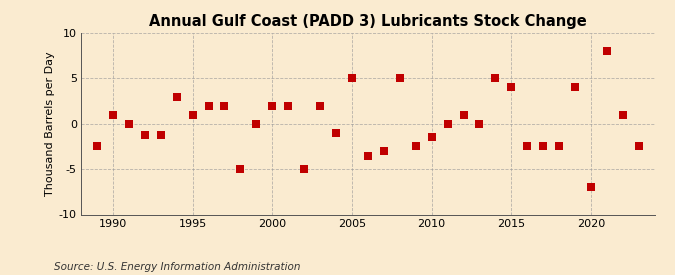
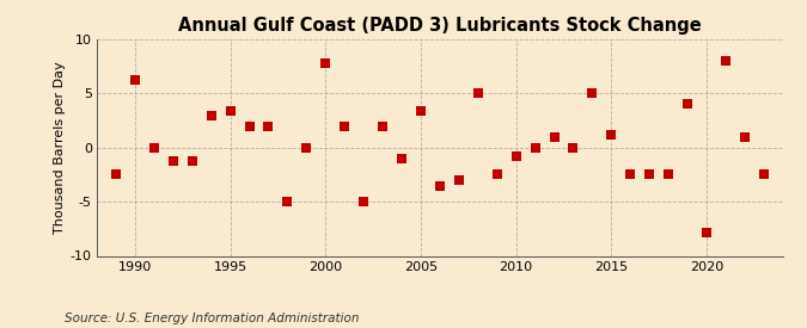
1990: 1.0 -> 6.2
1995: 1.0 -> 3.4
2000: 2.0 -> 7.8
2005: 5.0 -> 3.4
2010: -1.5 -> -0.8
2015: 4.0 -> 1.2
2020: -7.0 -> -7.8
